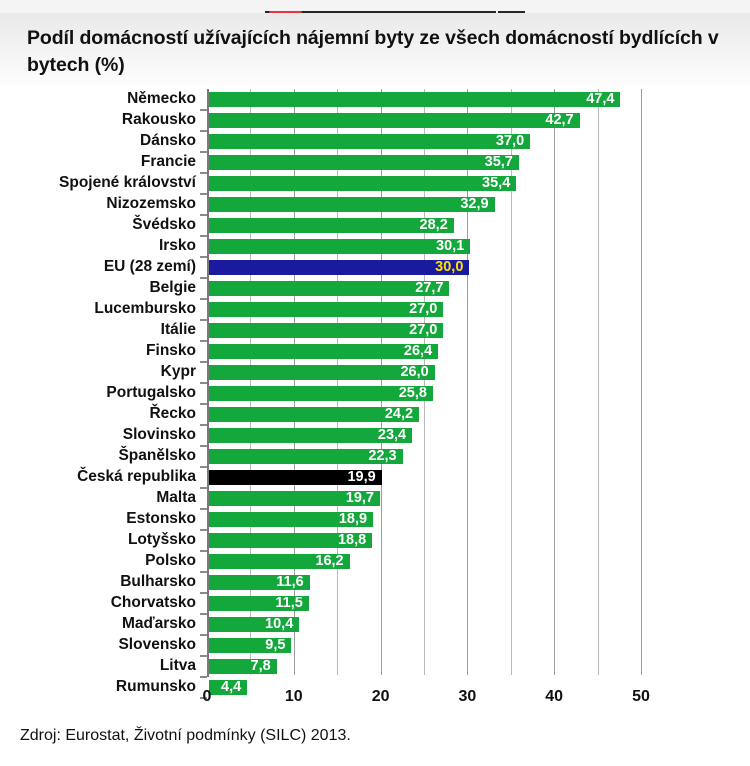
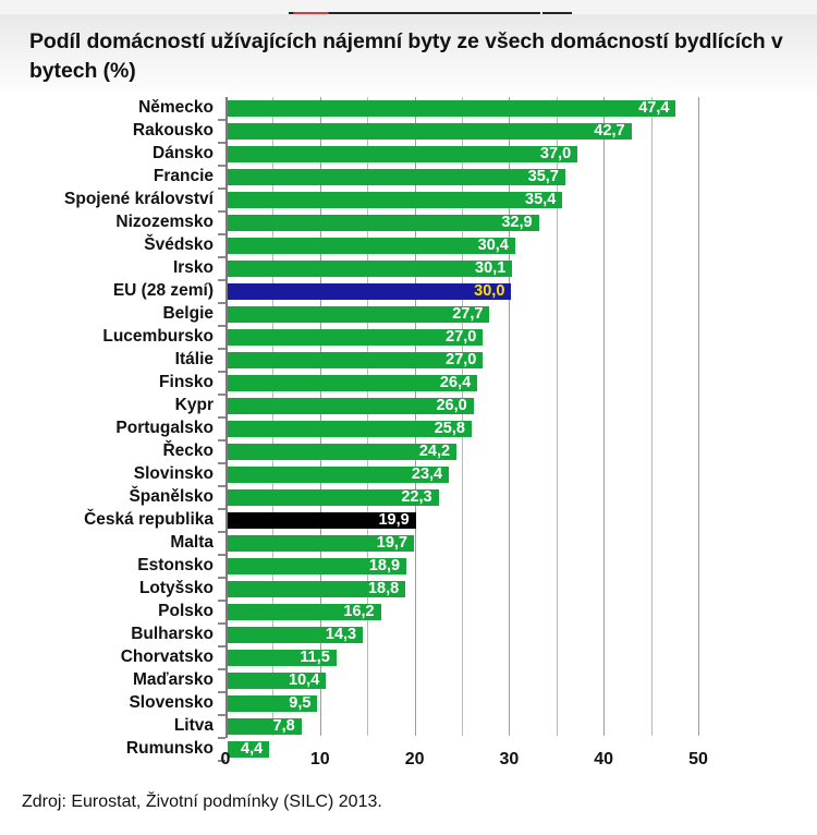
Švédsko: 28,2 -> 30,4
Bulharsko: 11,6 -> 14,3
